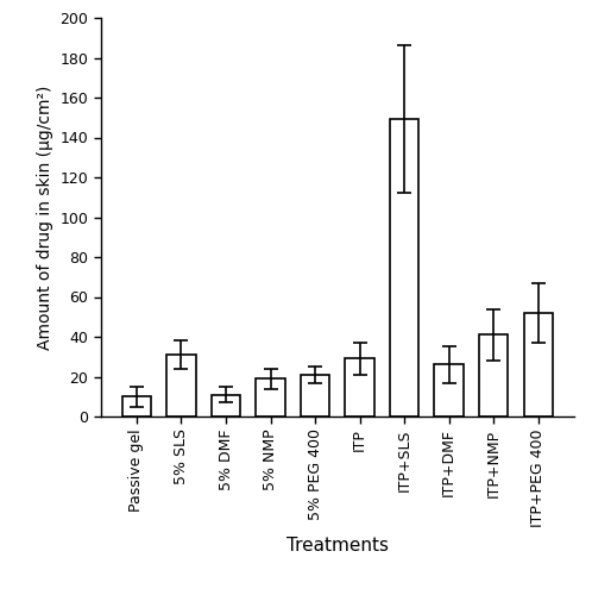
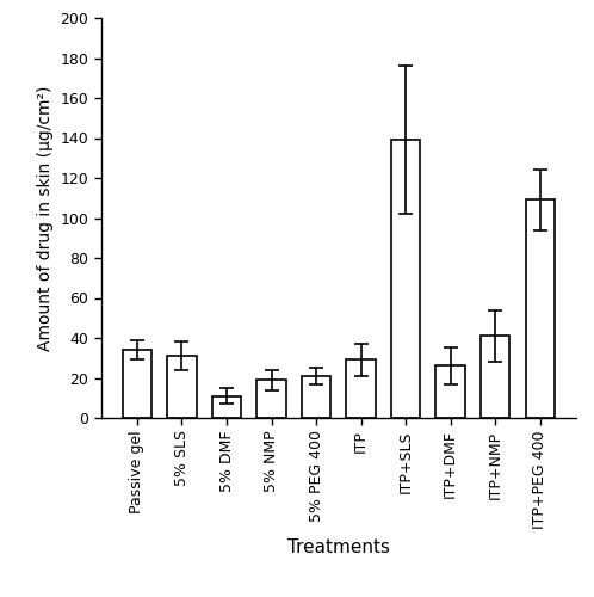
Passive gel: 10 -> 34
ITP+SLS: 149 -> 139
ITP+PEG 400: 52 -> 109
